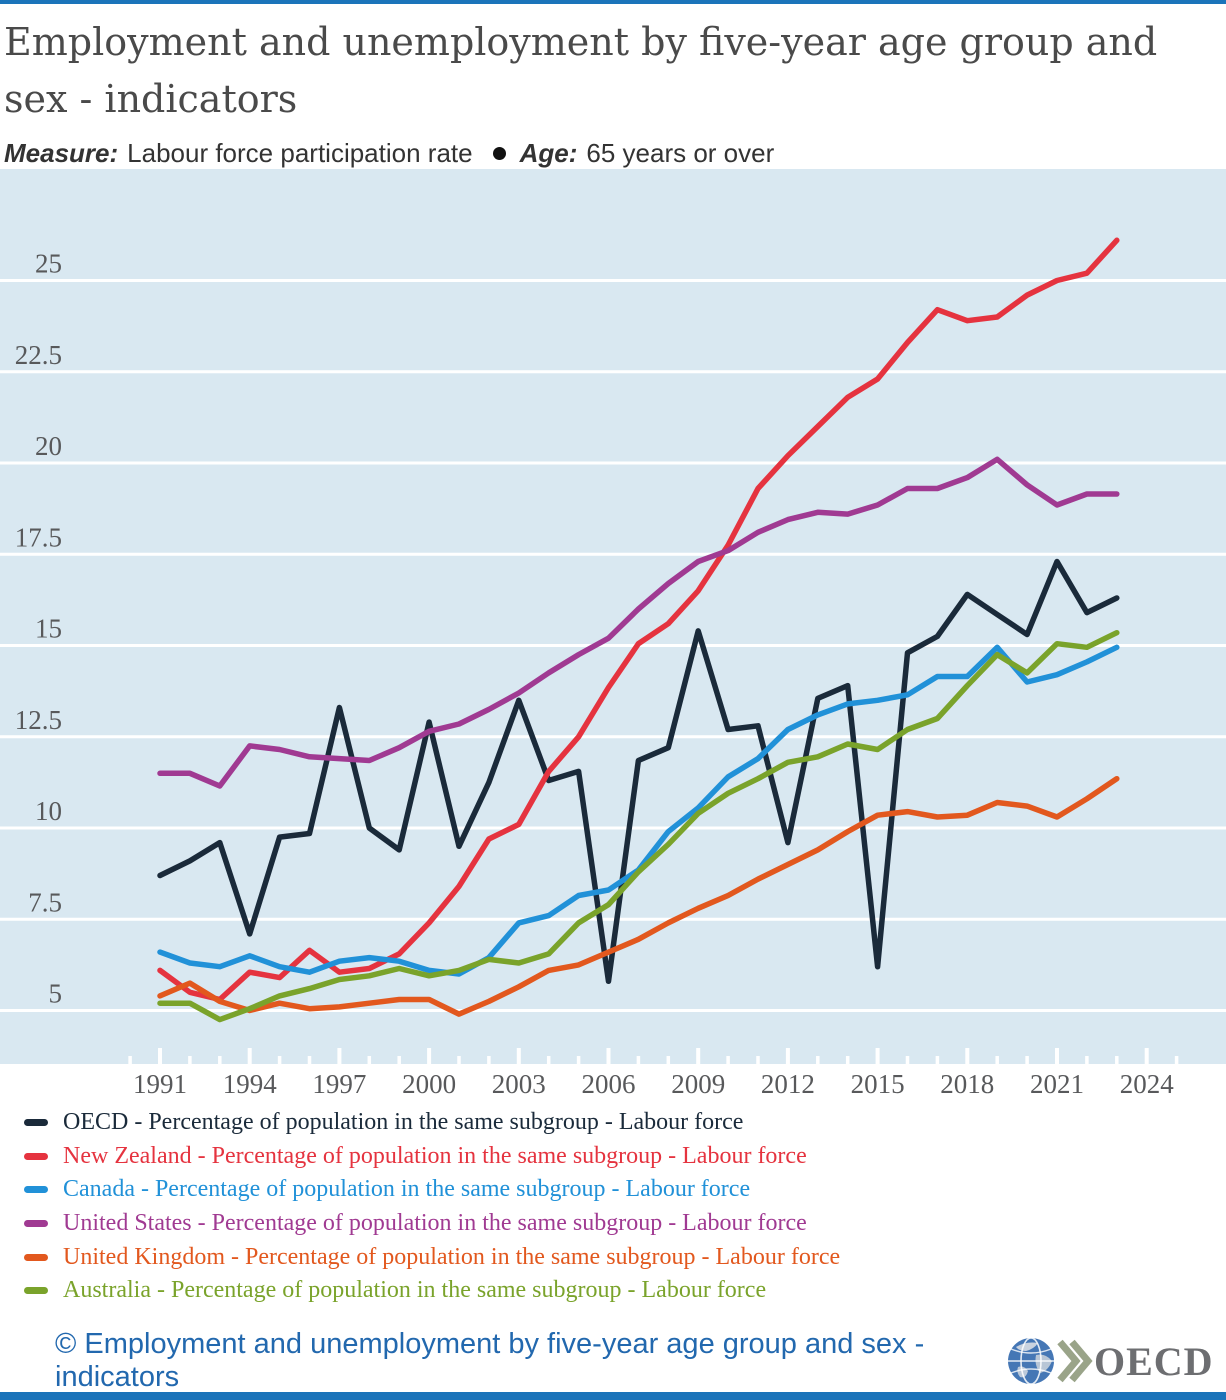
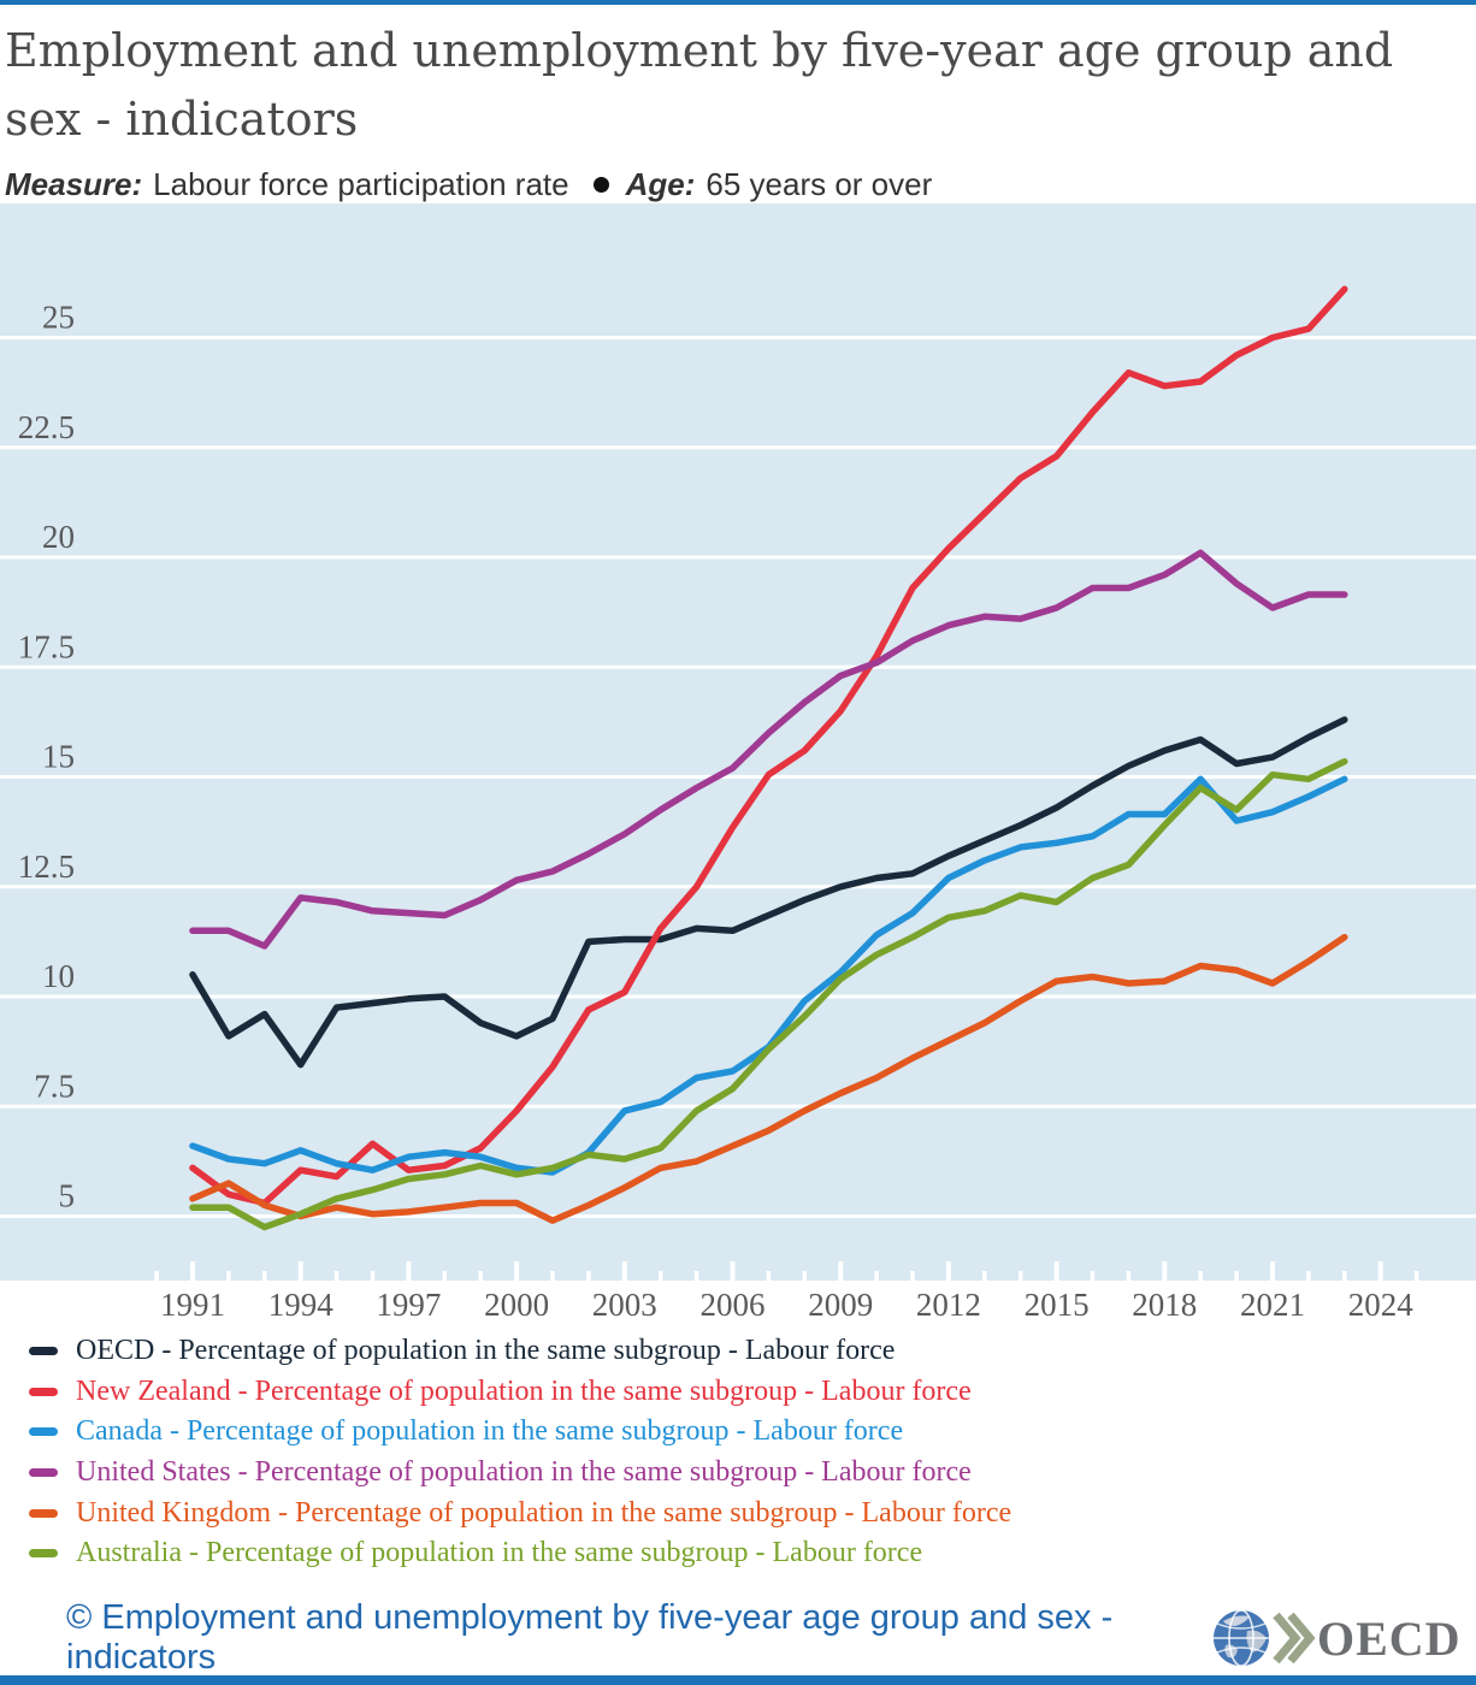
OECD/1991: 8.7 -> 10.5
OECD/1994: 7.1 -> 8.4
OECD/1997: 13.3 -> 9.9
OECD/2000: 12.9 -> 9.1
OECD/2003: 13.5 -> 11.3
OECD/2006: 5.8 -> 11.5
OECD/2009: 15.4 -> 12.5
OECD/2012: 9.6 -> 13.2
OECD/2015: 6.2 -> 14.3
OECD/2018: 16.4 -> 15.6
OECD/2021: 17.3 -> 15.4
